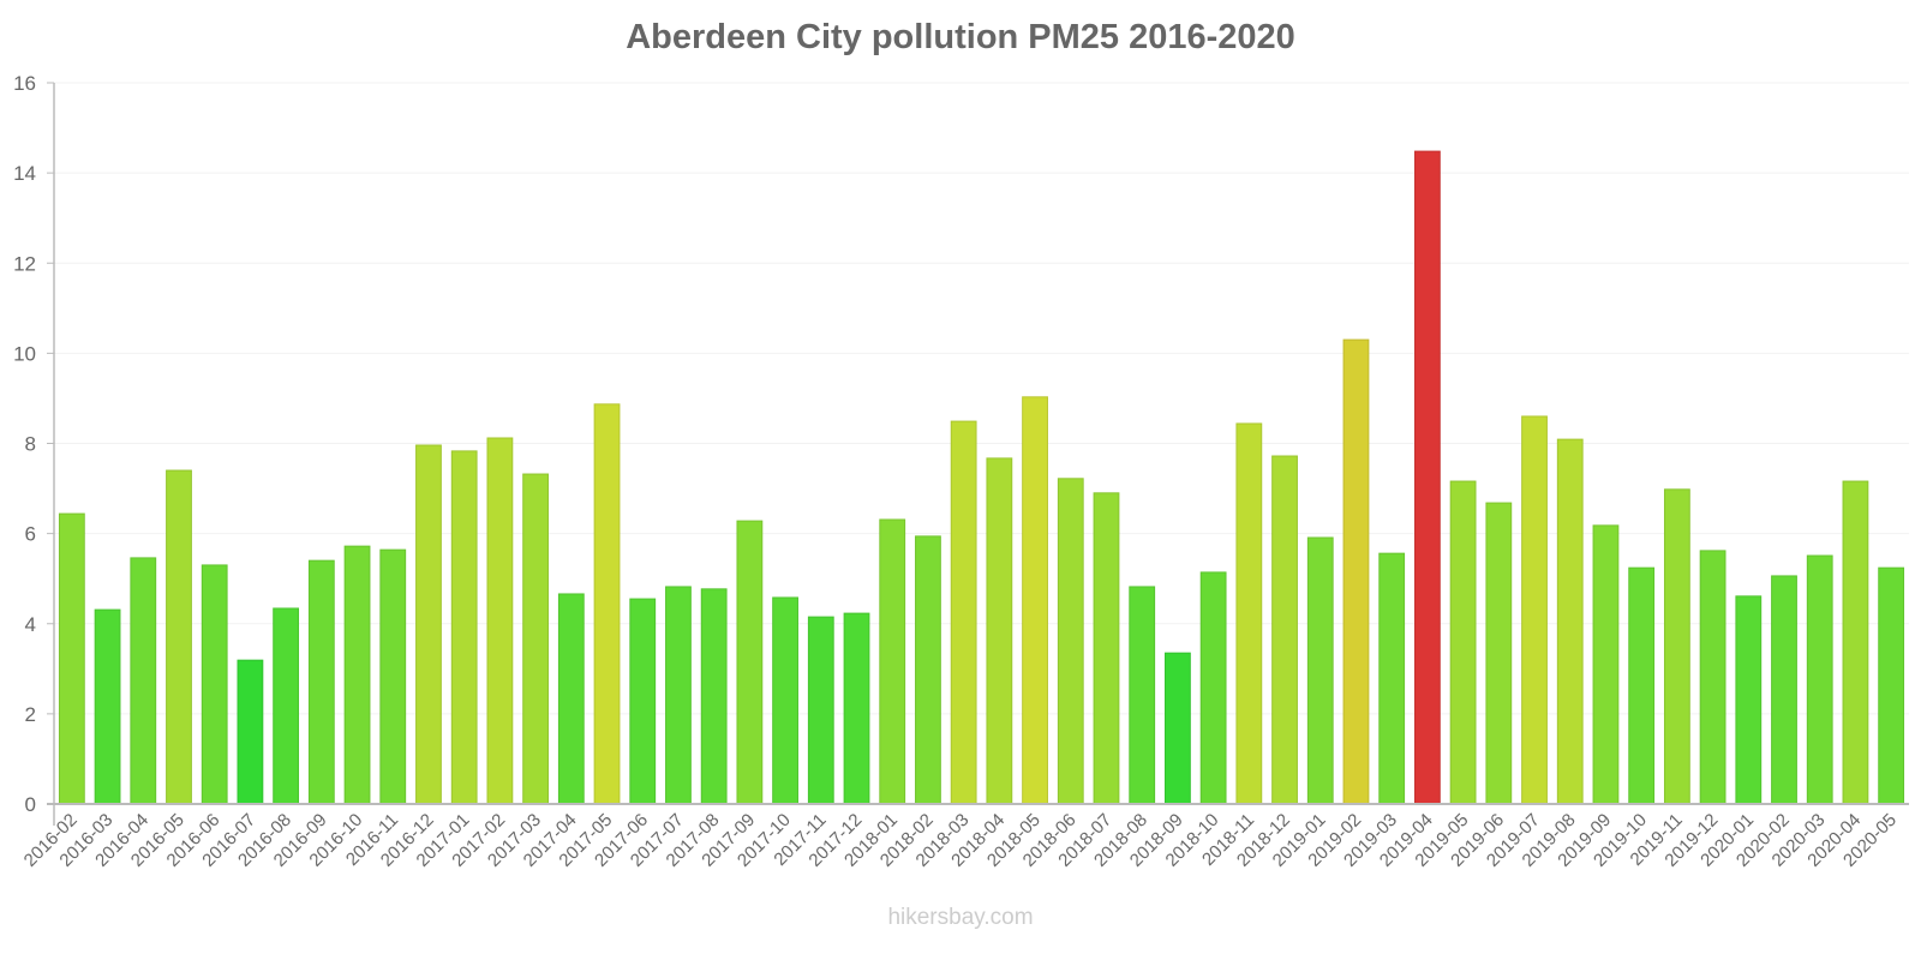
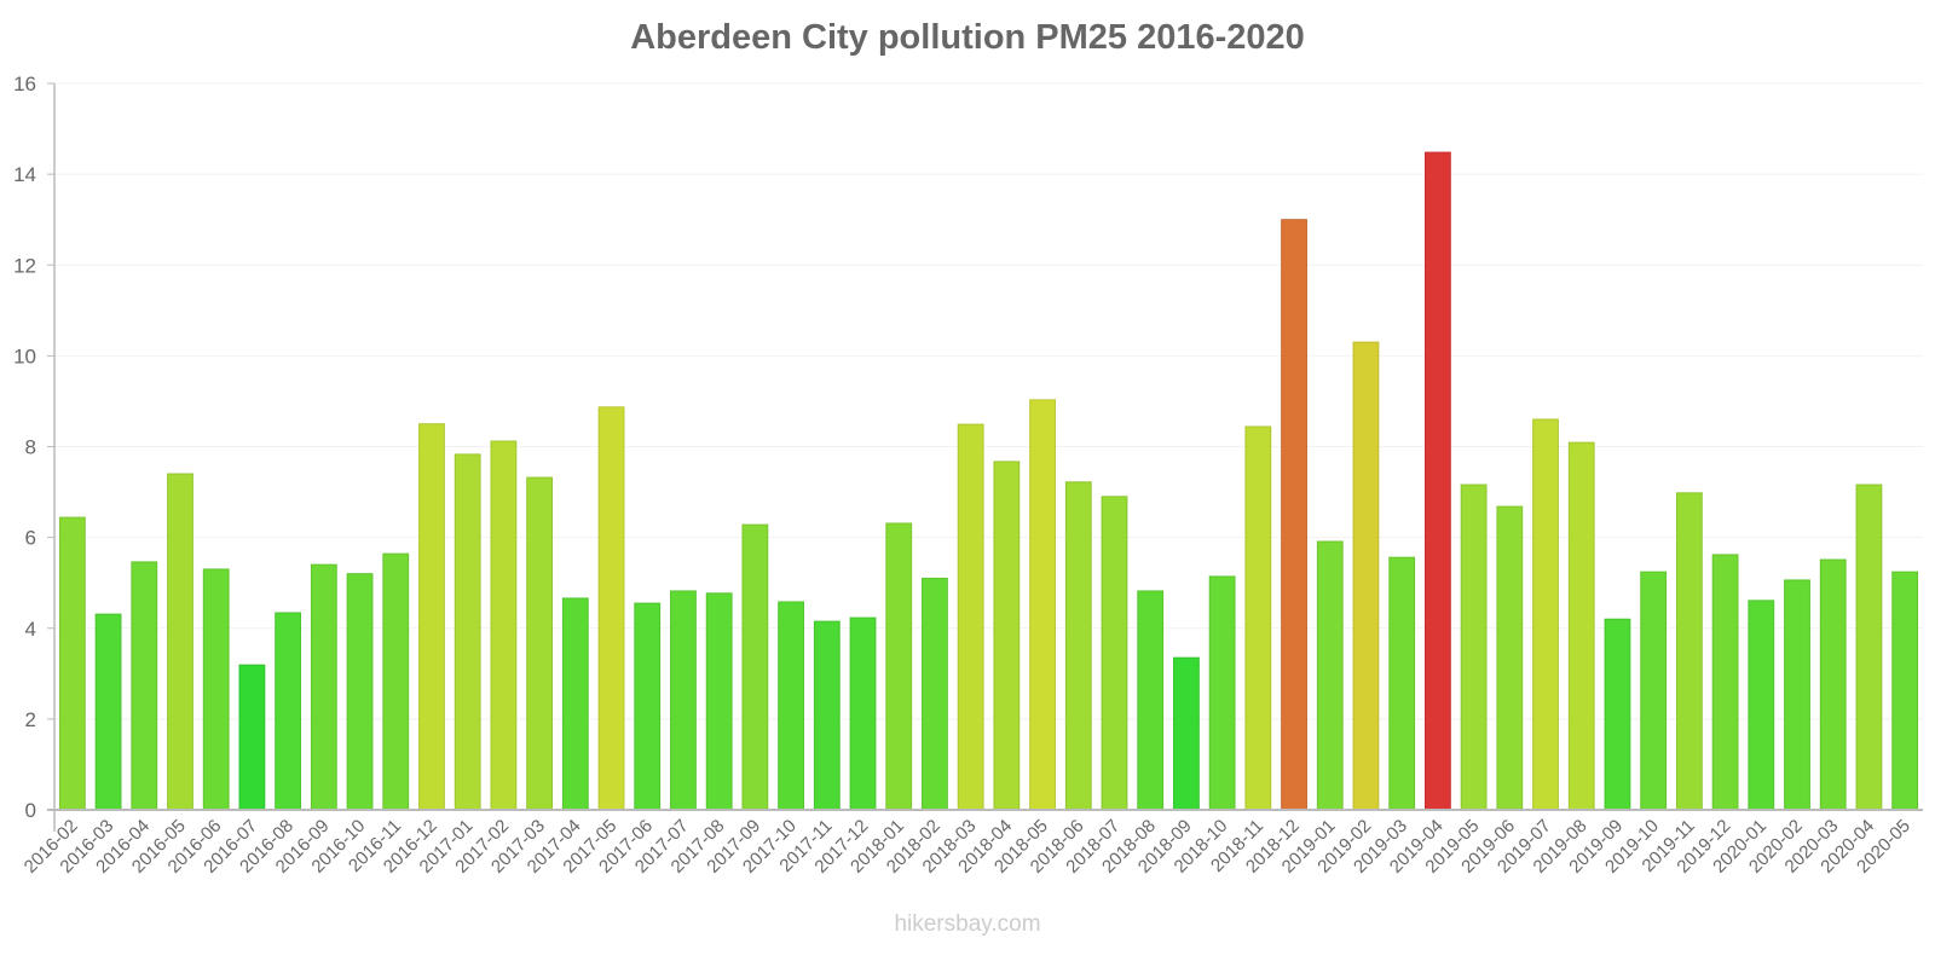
2016-10: 5.7 -> 5.2
2016-12: 8.0 -> 8.5
2018-02: 5.9 -> 5.1
2018-12: 7.7 -> 13.0
2019-09: 6.2 -> 4.2
